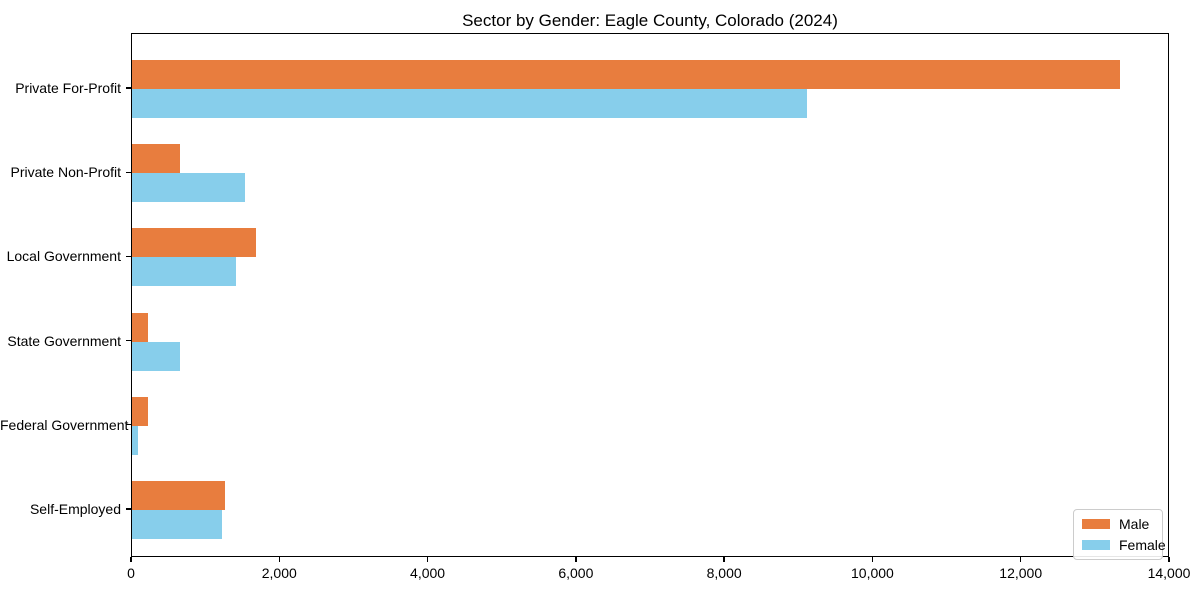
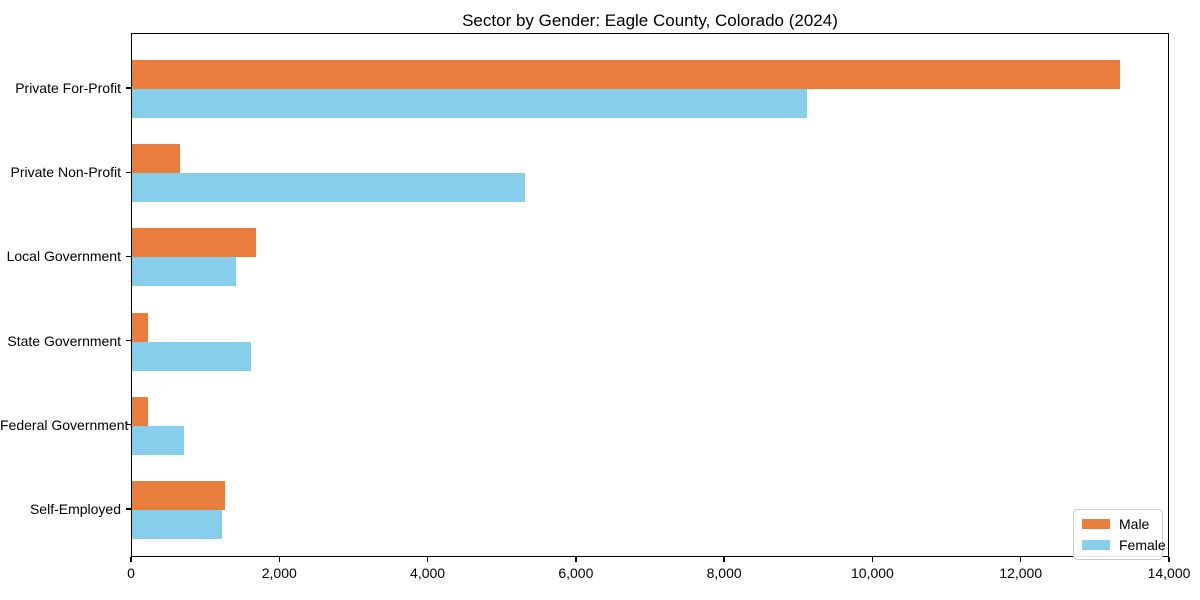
Female/Private Non-Profit: 1500 -> 5300
Female/State Government: 600 -> 1600
Female/Federal Government: 100 -> 700
